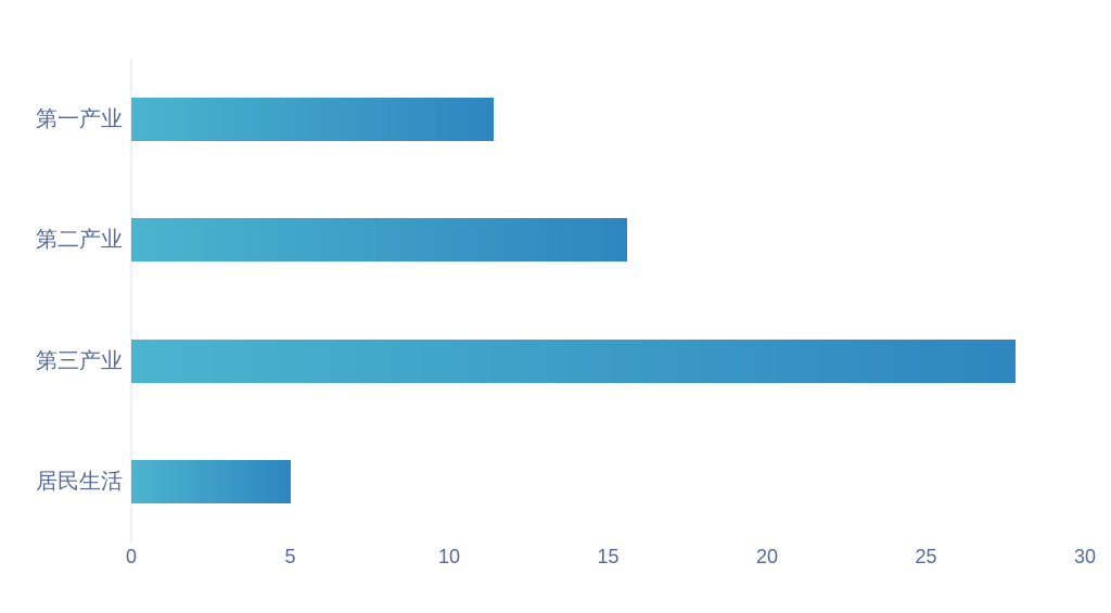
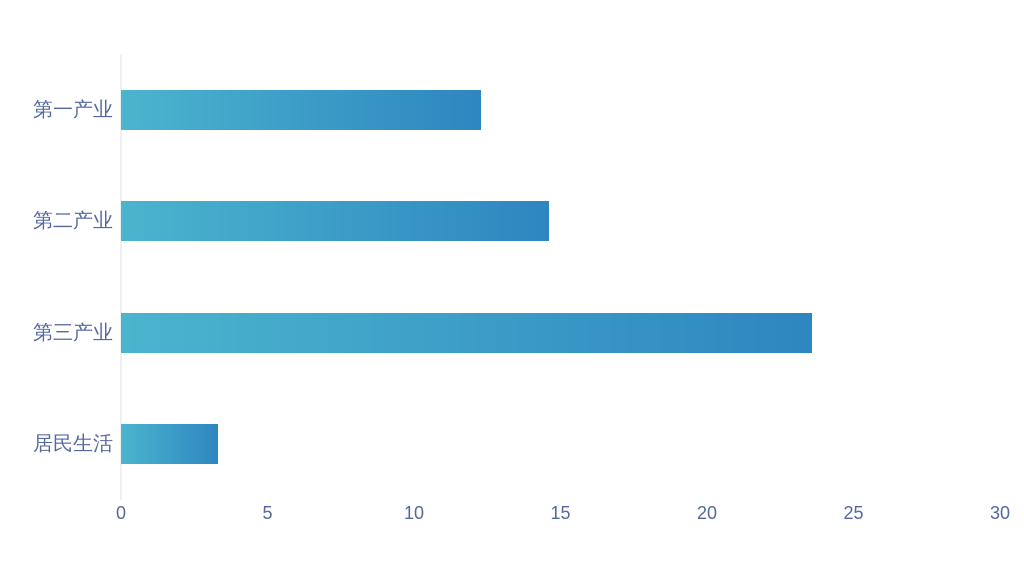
第一产业: 11.4 -> 12.3
第二产业: 15.6 -> 14.6
第三产业: 27.8 -> 23.6
居民生活: 5.0 -> 3.3
